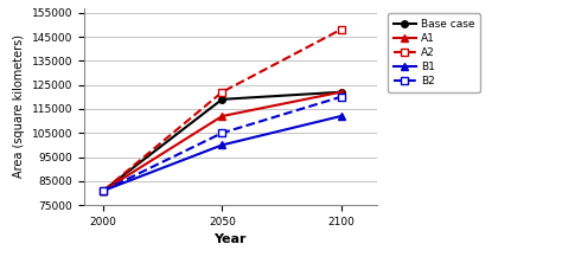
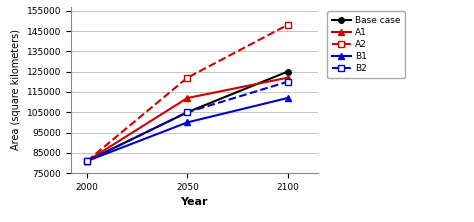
Base case/2050: 119000 -> 105000
Base case/2100: 122000 -> 125000
